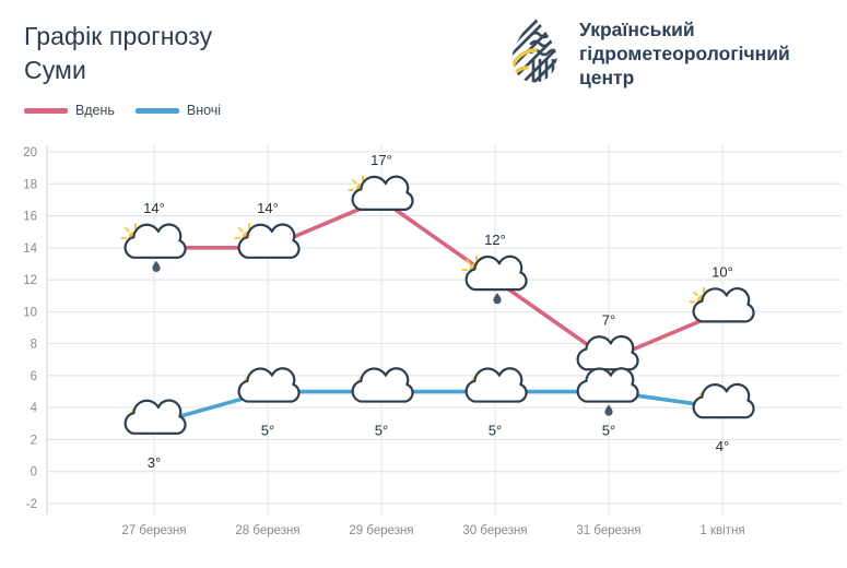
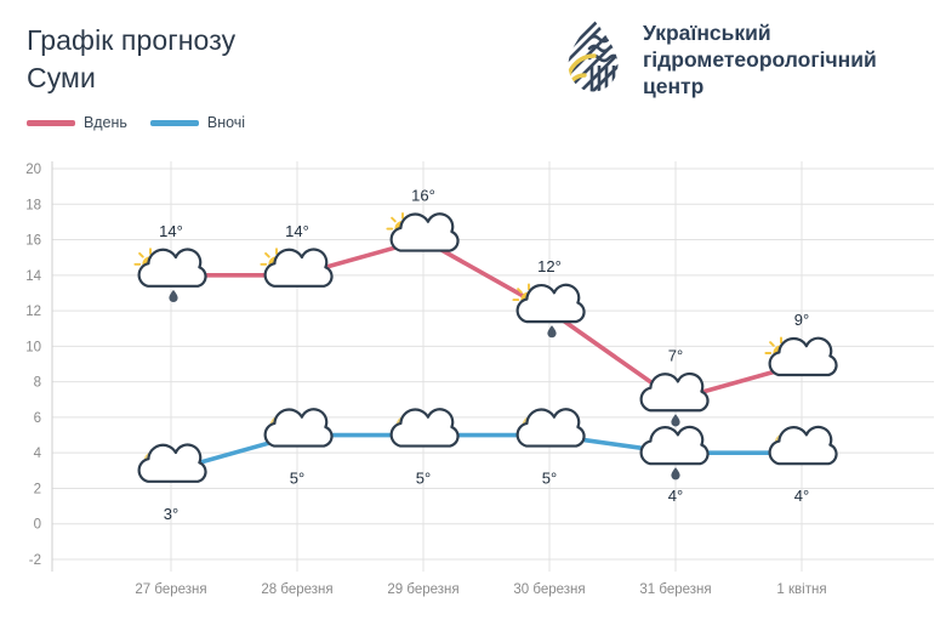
Вдень/29 березня: 17° -> 16°
Вночі/31 березня: 5° -> 4°
Вдень/1 квітня: 10° -> 9°
